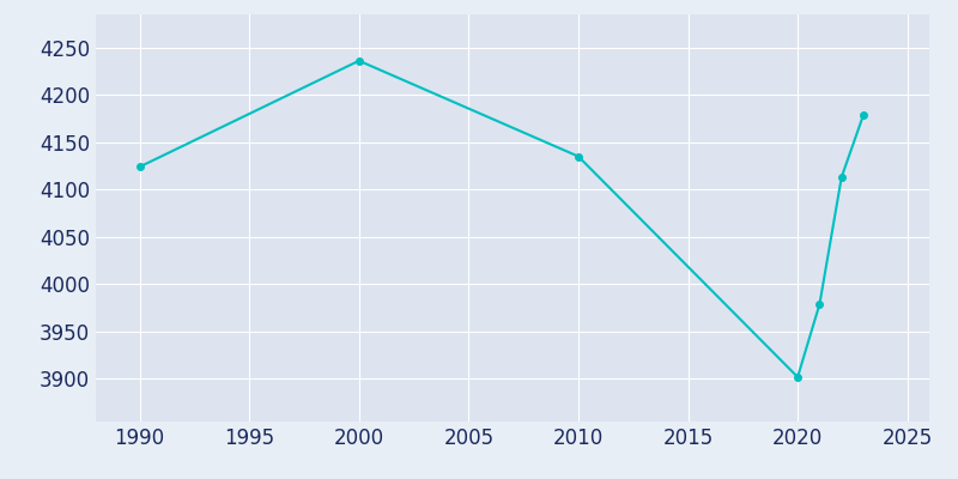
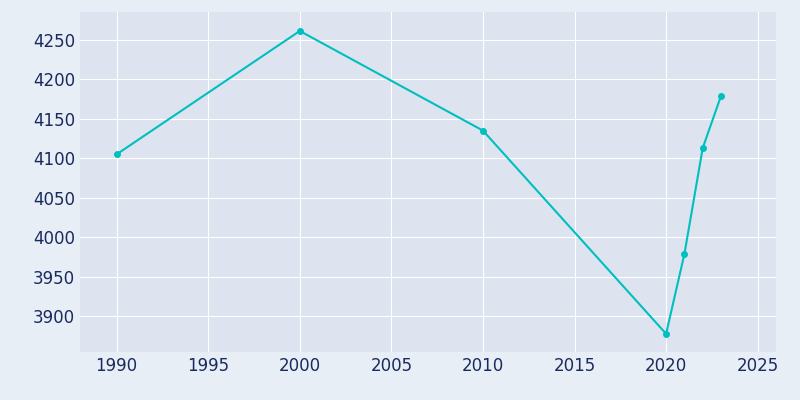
1990: 4124 -> 4105
2000: 4236 -> 4261
2020: 3902 -> 3878
